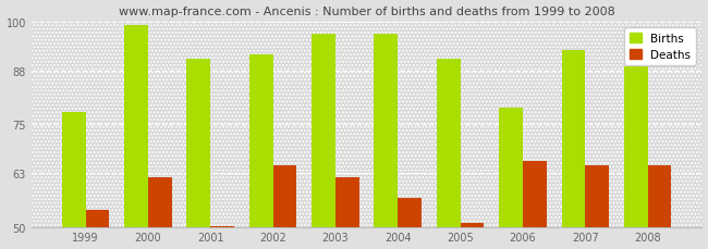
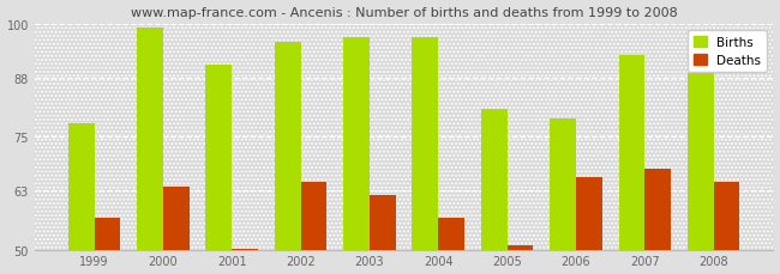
Deaths/1999: 54.0 -> 57.0
Deaths/2000: 62.0 -> 64.0
Births/2002: 92 -> 96
Births/2005: 91 -> 81
Deaths/2007: 65.0 -> 68.0
